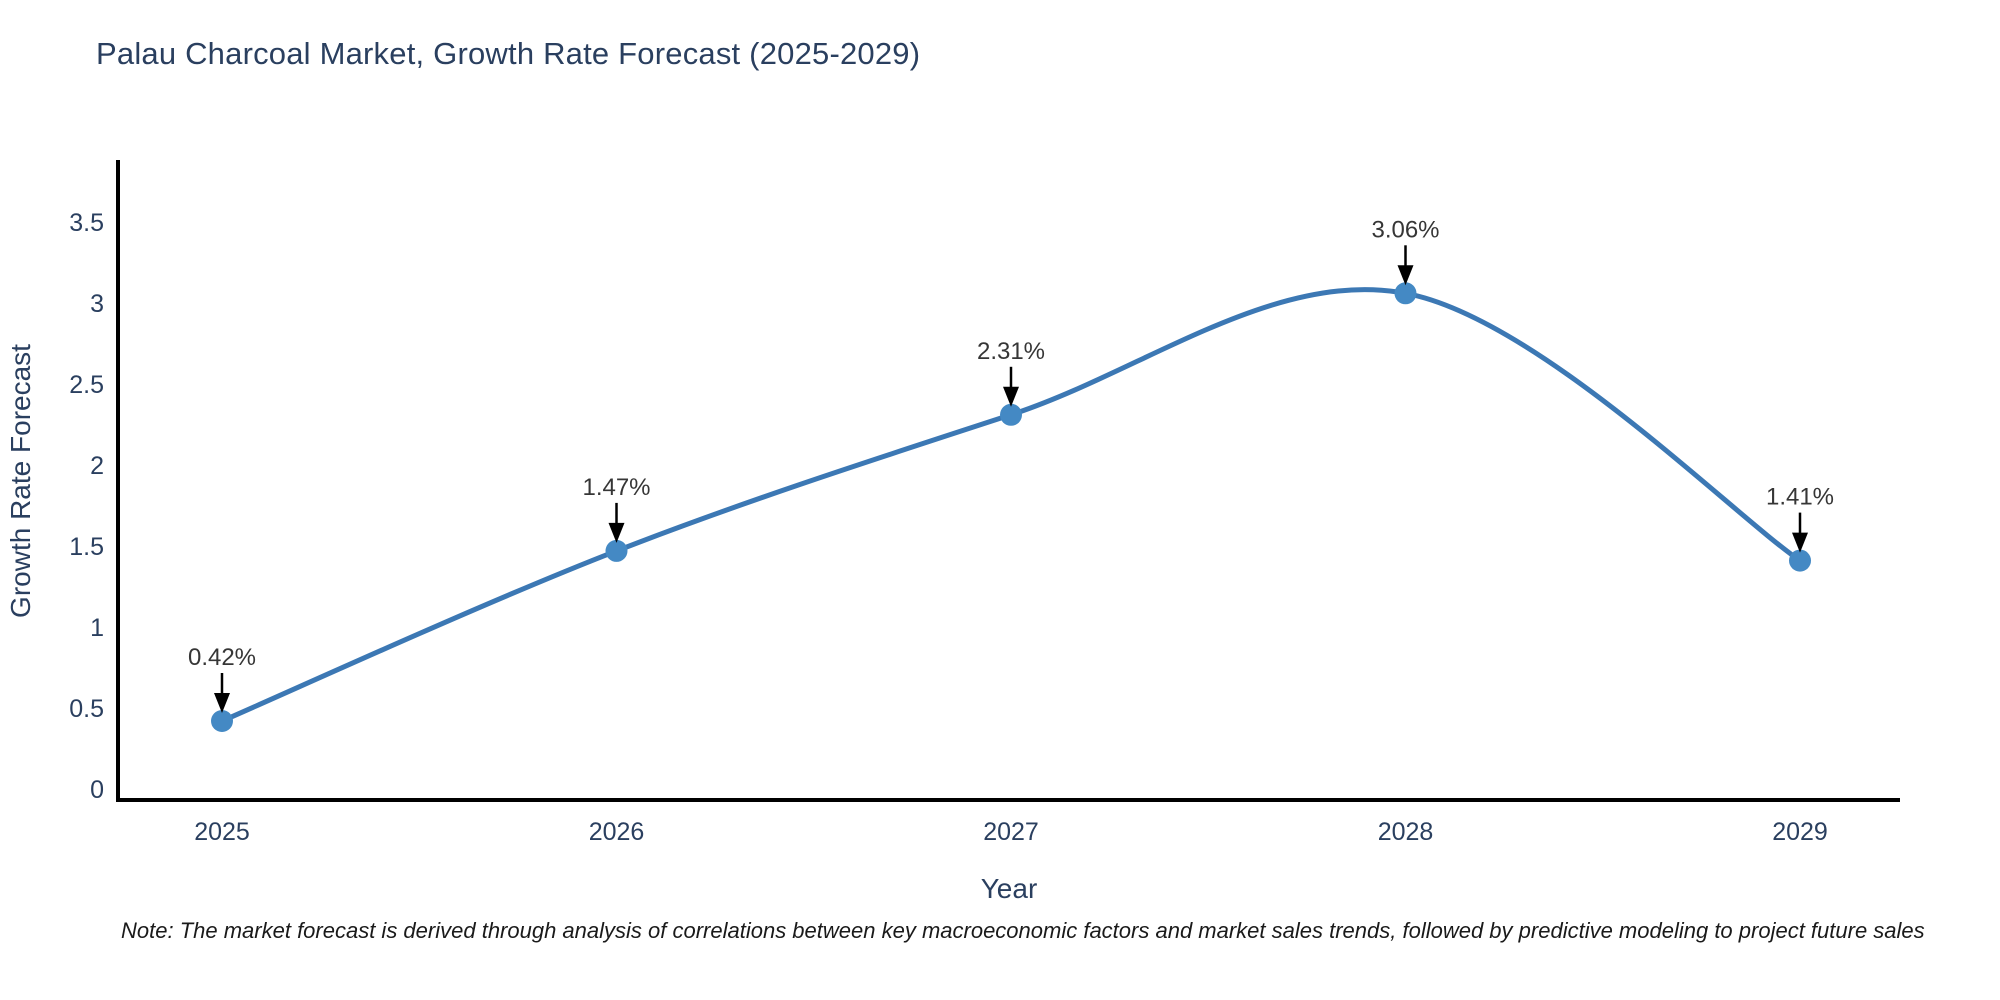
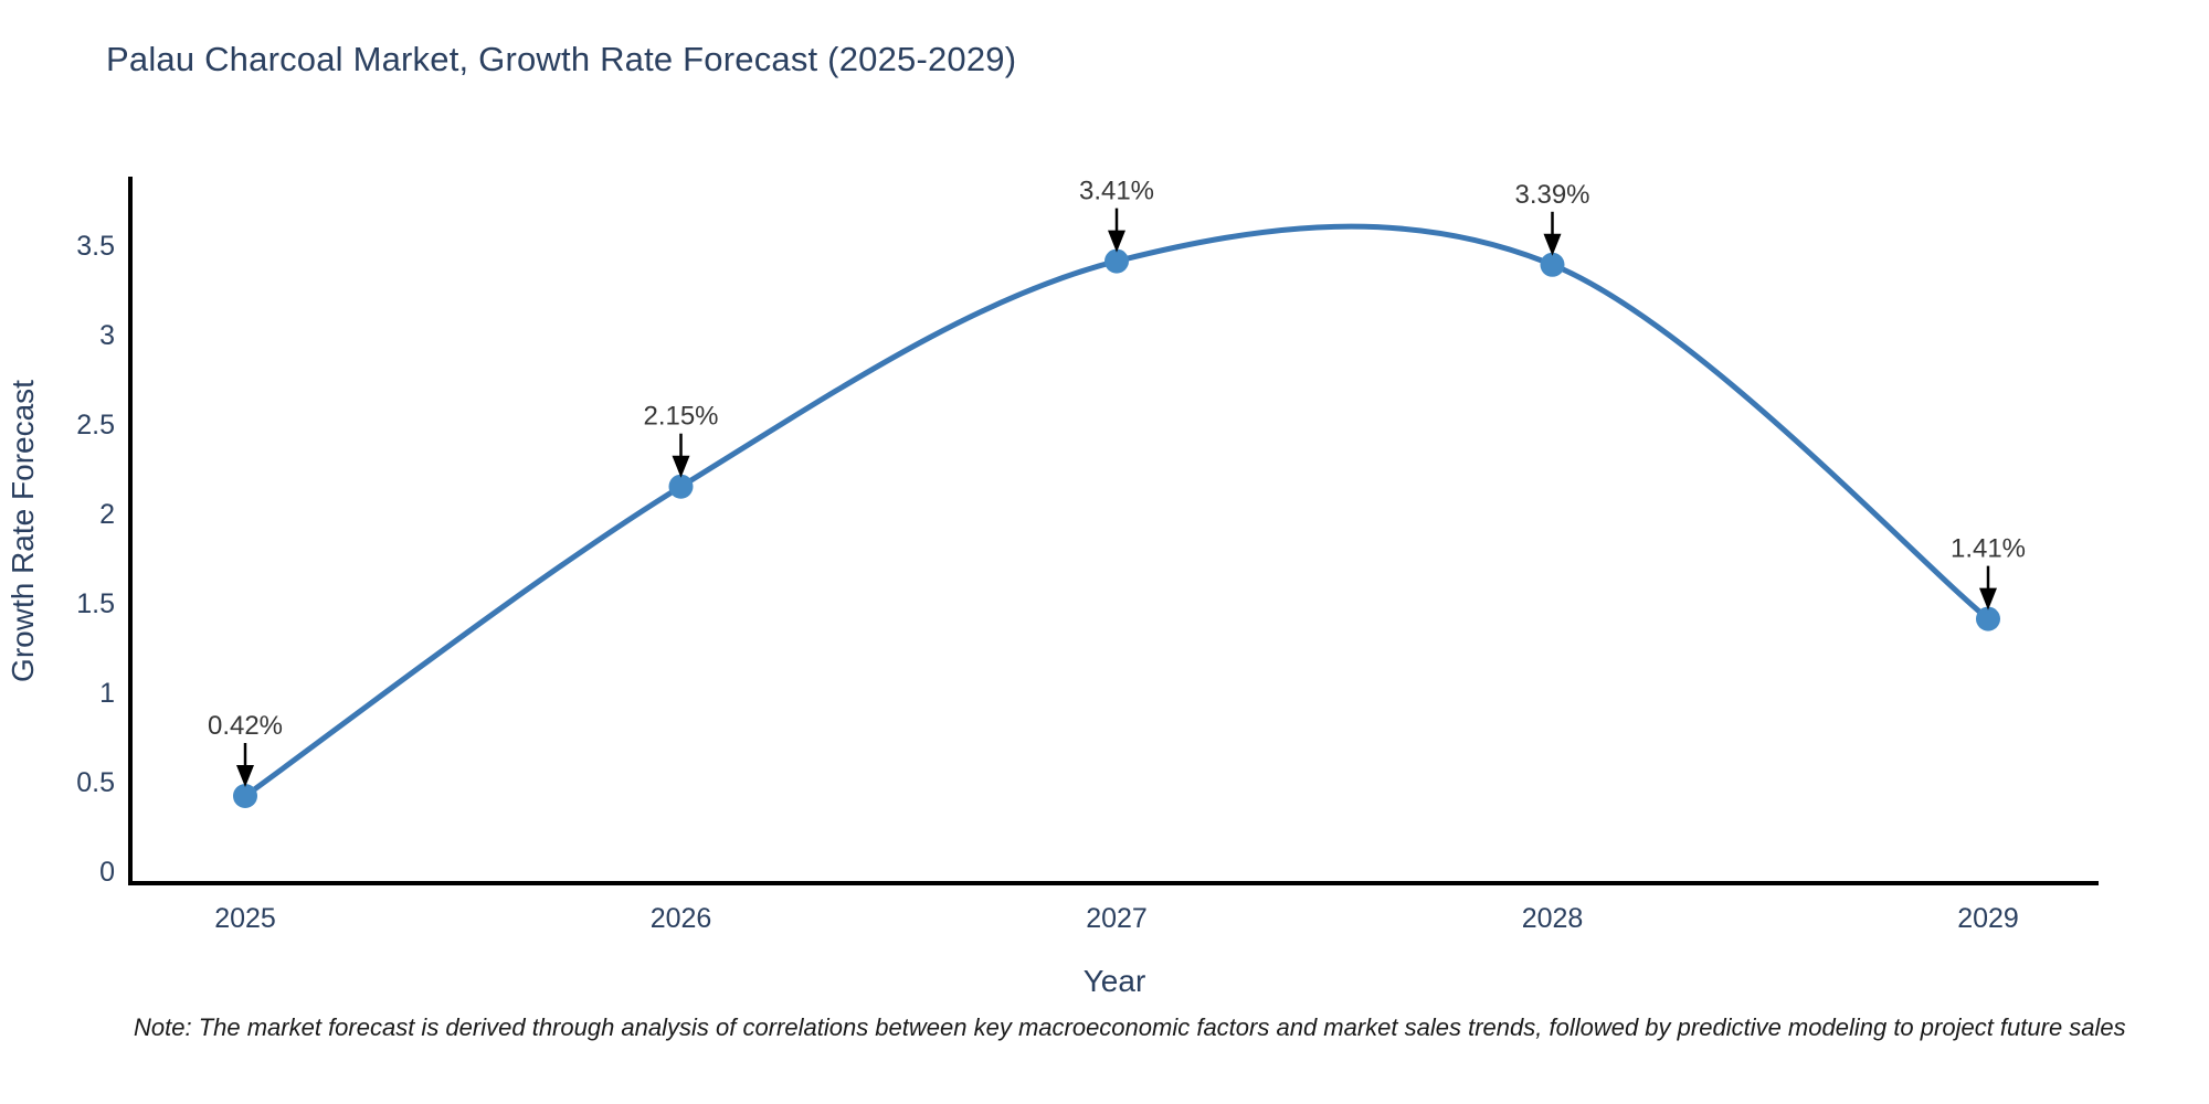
2026: 1.47% -> 2.15%
2027: 2.31% -> 3.41%
2028: 3.06% -> 3.39%
